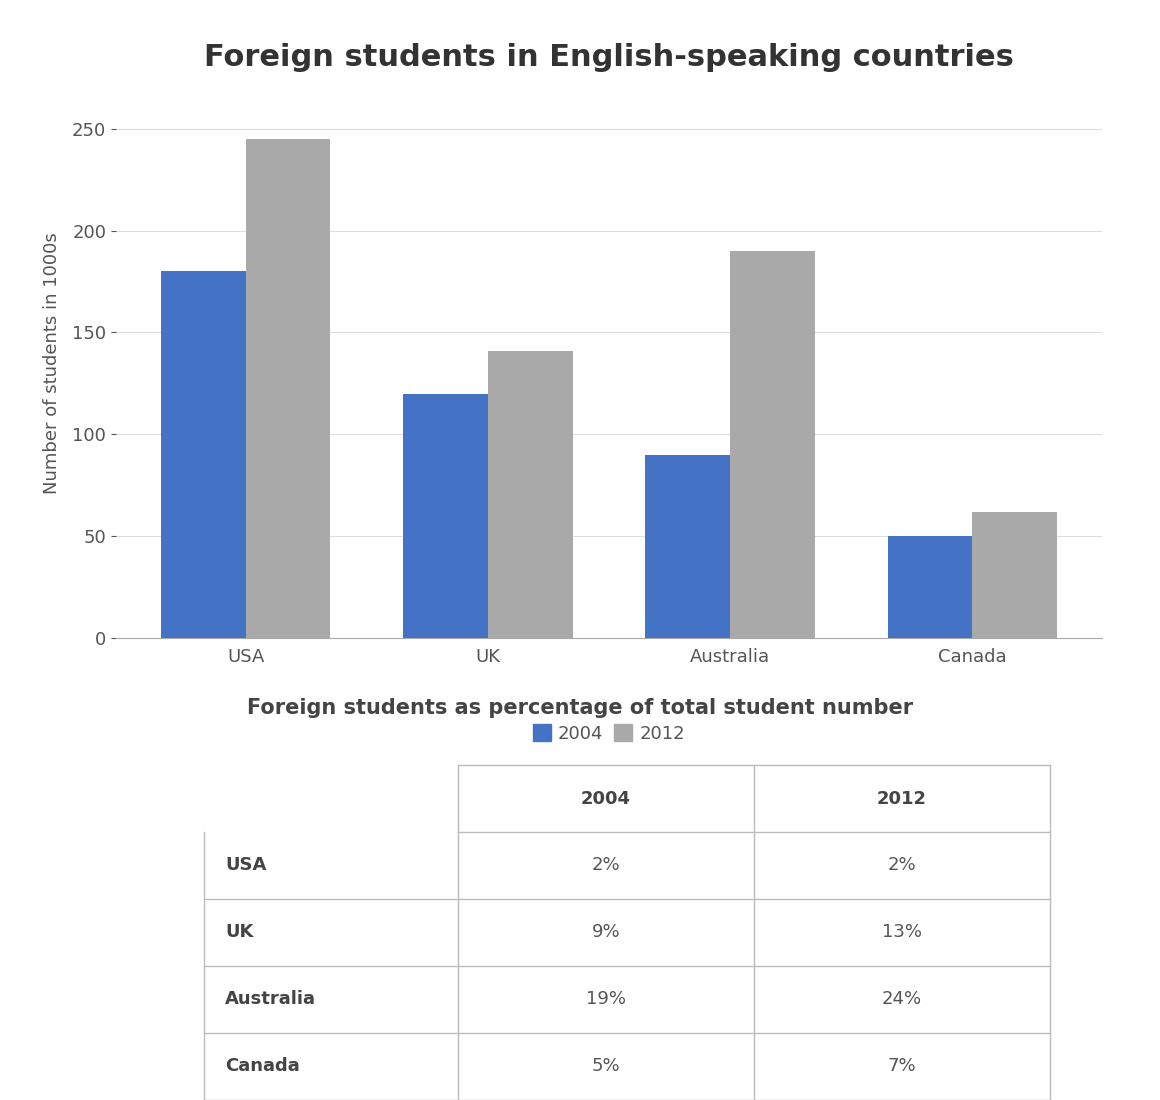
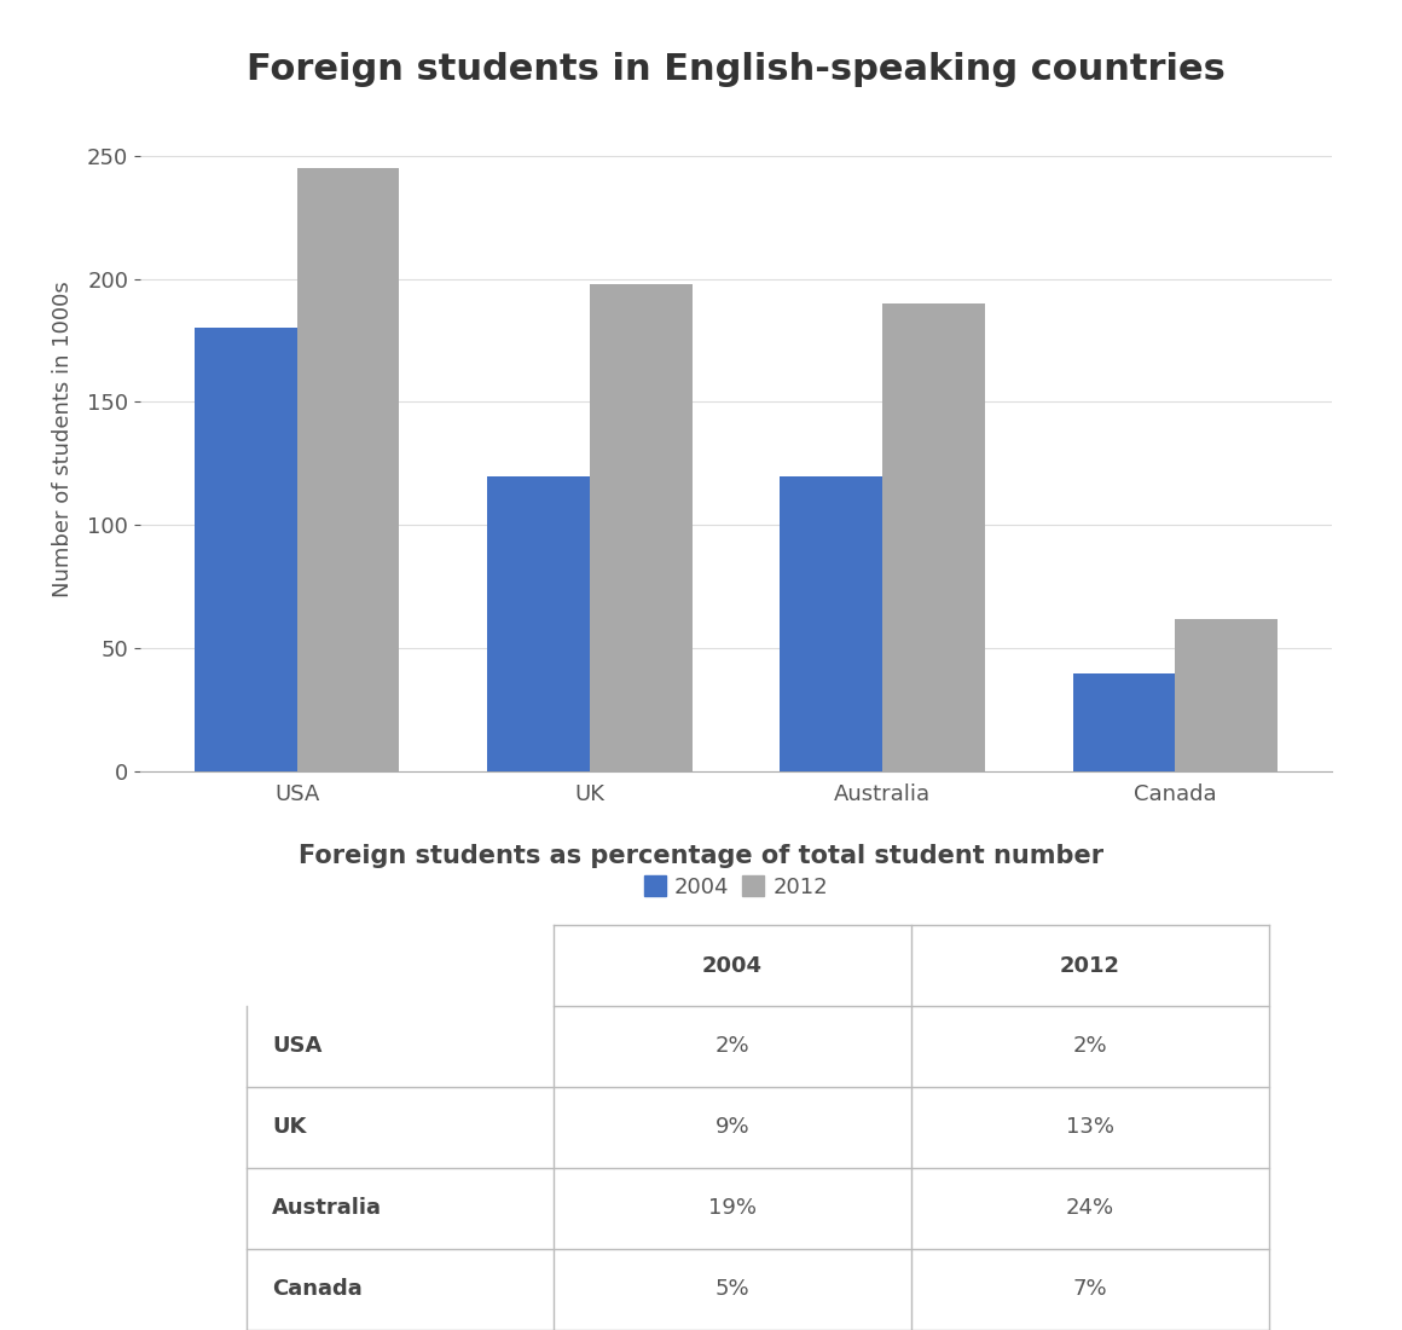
2012/UK: 141 -> 198
2004/Australia: 90 -> 120
2004/Canada: 50 -> 40
